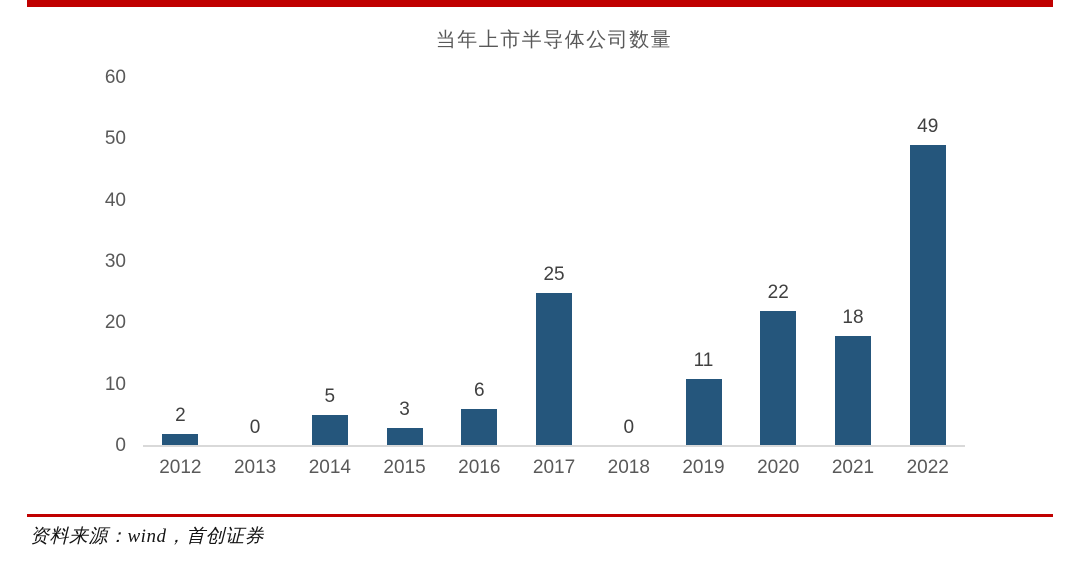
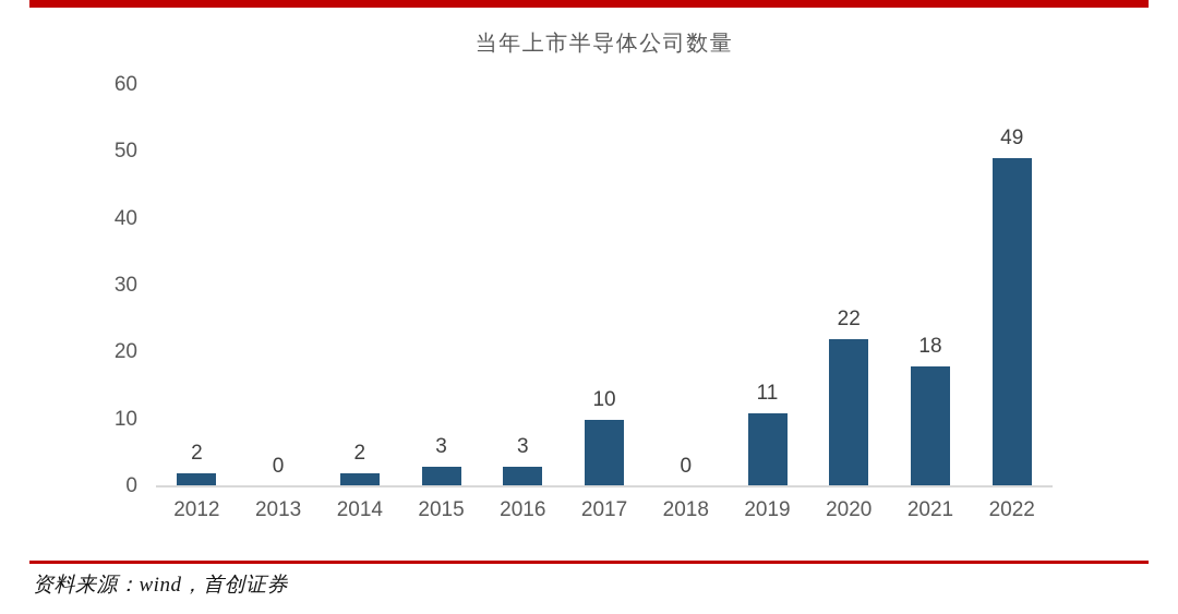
2014: 5 -> 2
2016: 6 -> 3
2017: 25 -> 10
